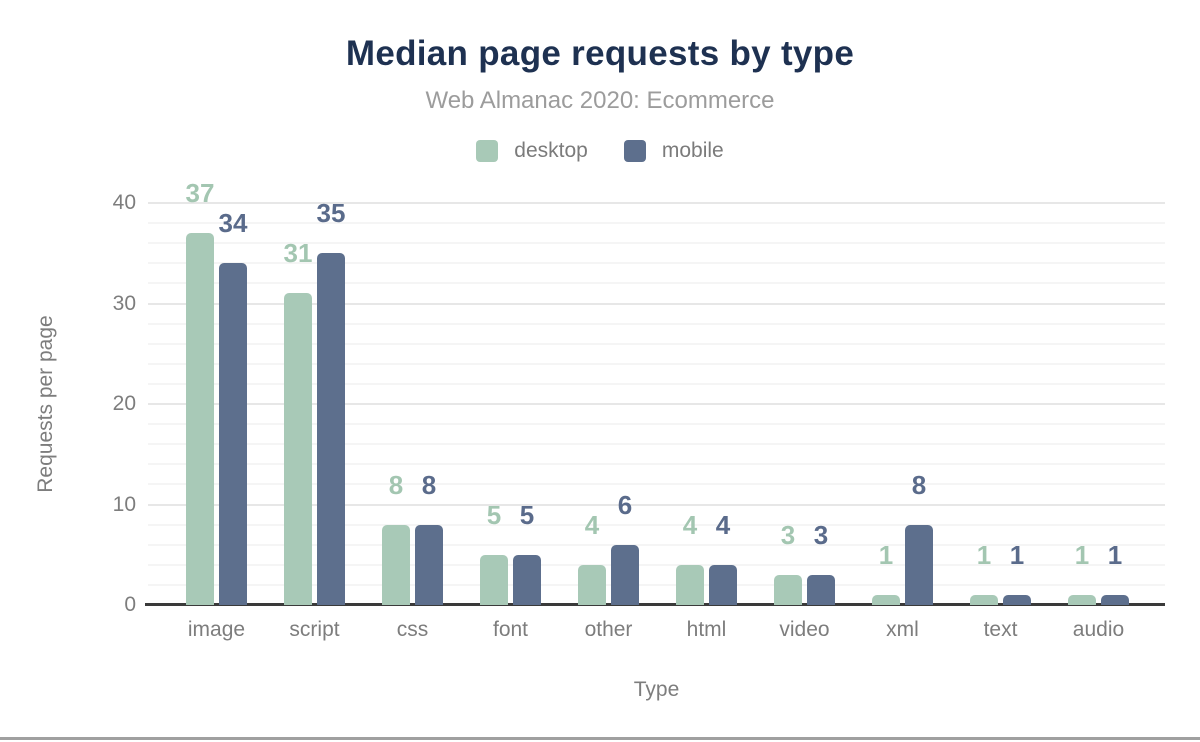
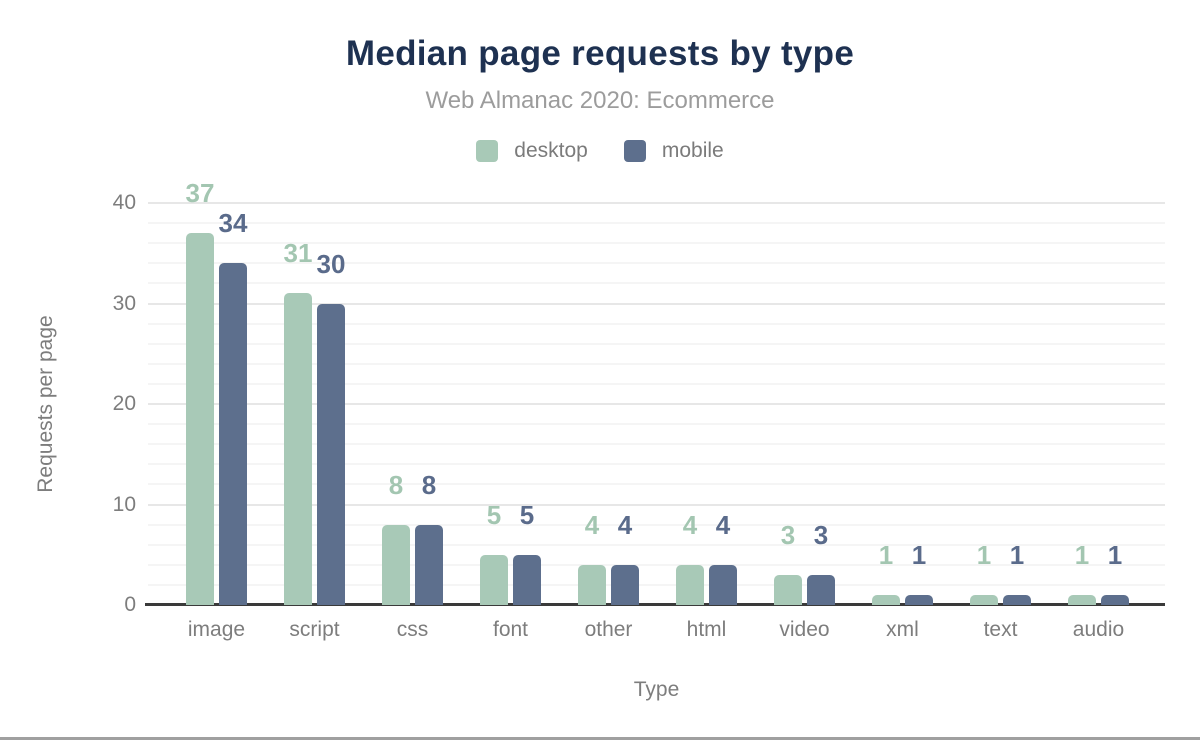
mobile/script: 35 -> 30
mobile/other: 6 -> 4
mobile/xml: 8 -> 1
